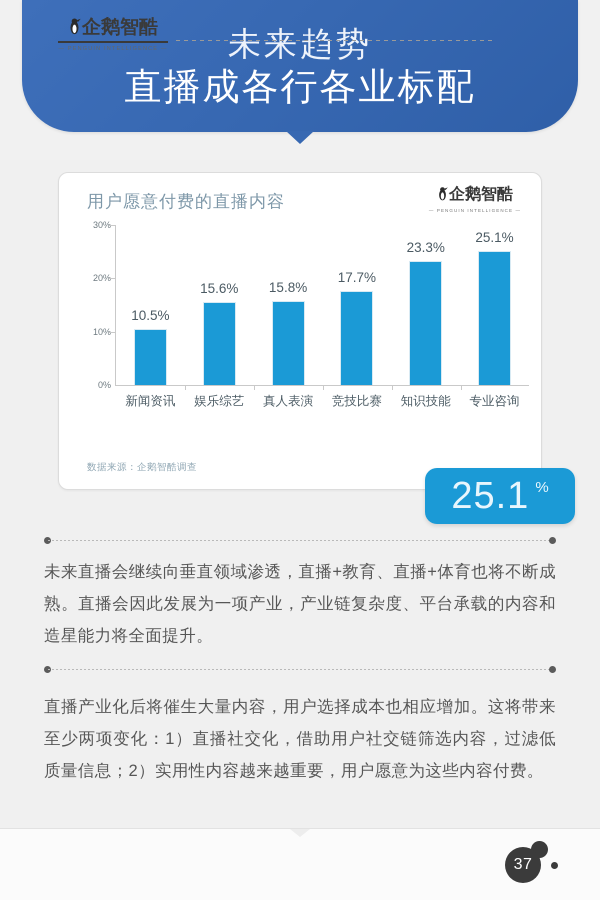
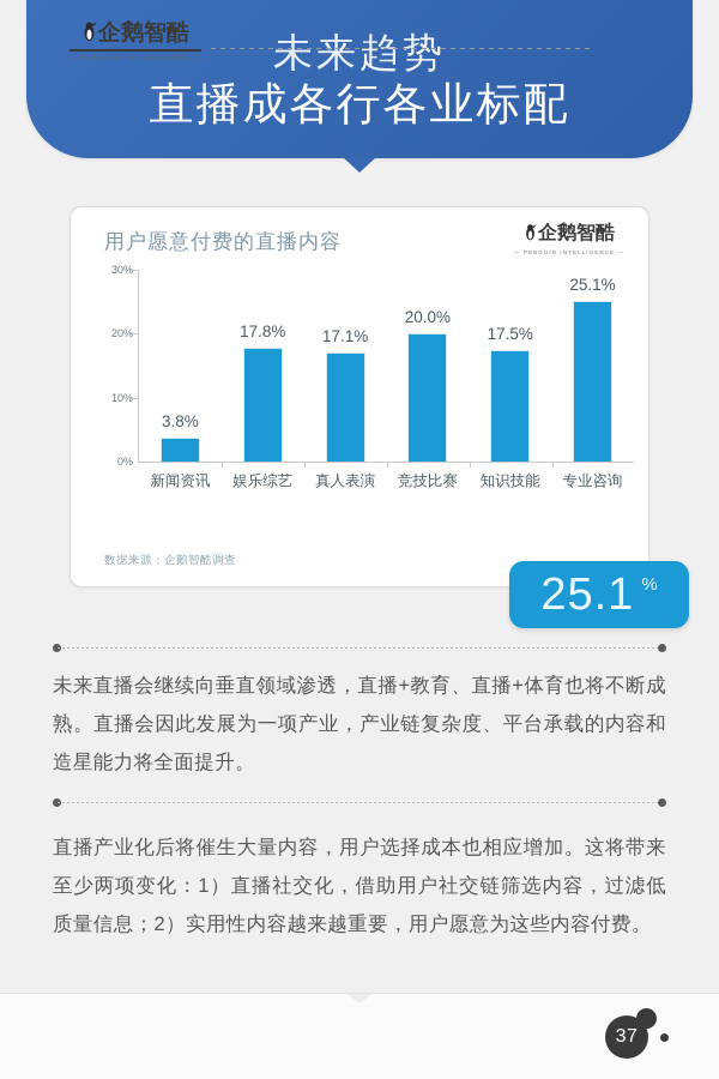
新闻资讯: 10.5% -> 3.8%
娱乐综艺: 15.6% -> 17.8%
真人表演: 15.8% -> 17.1%
竞技比赛: 17.7% -> 20.0%
知识技能: 23.3% -> 17.5%
